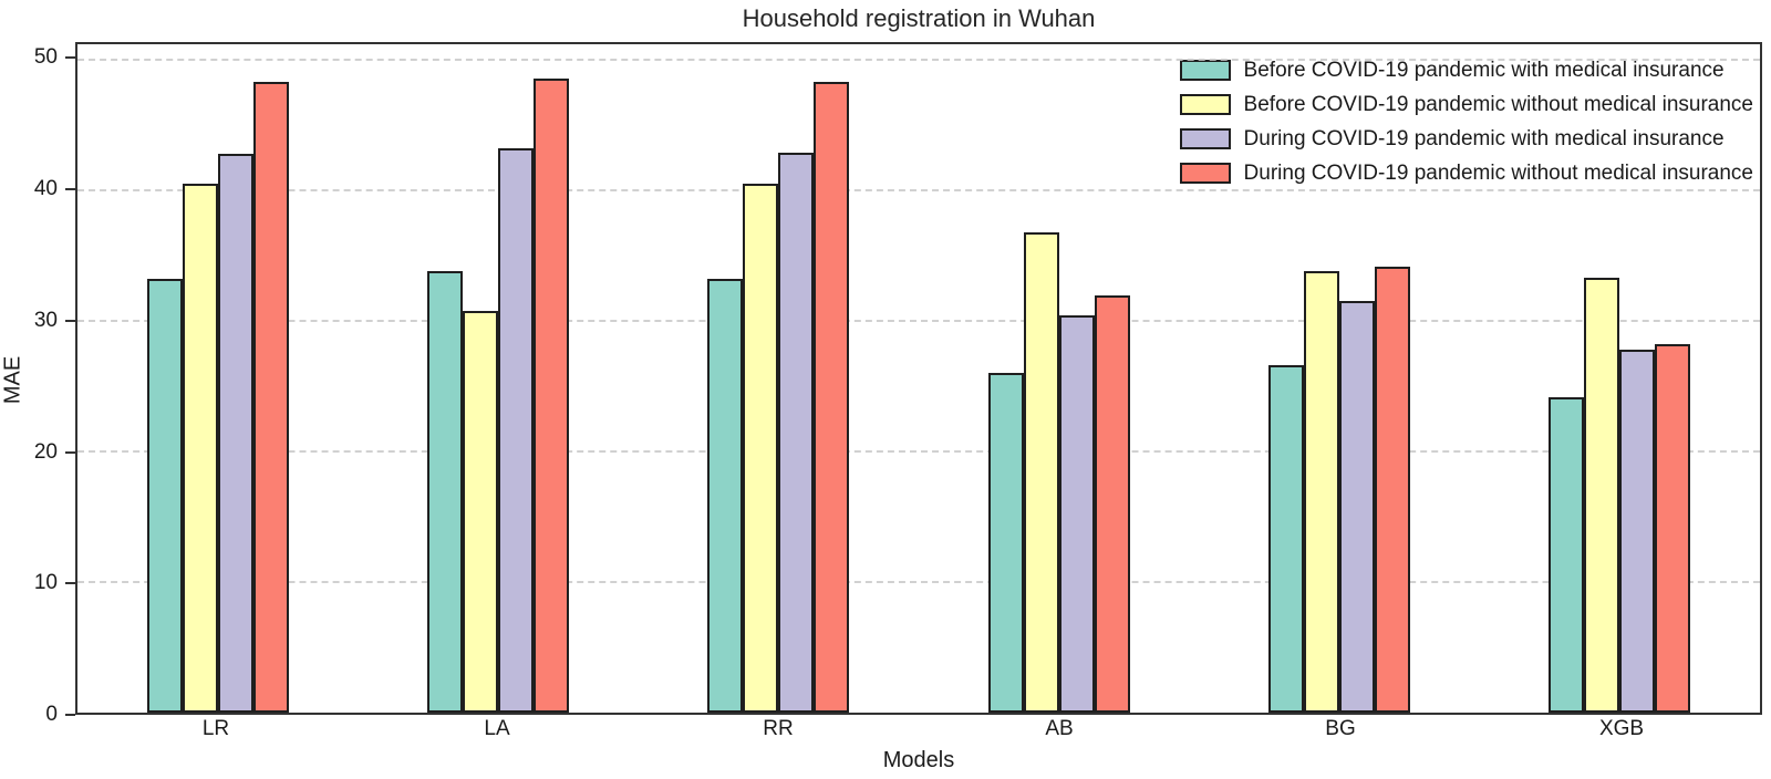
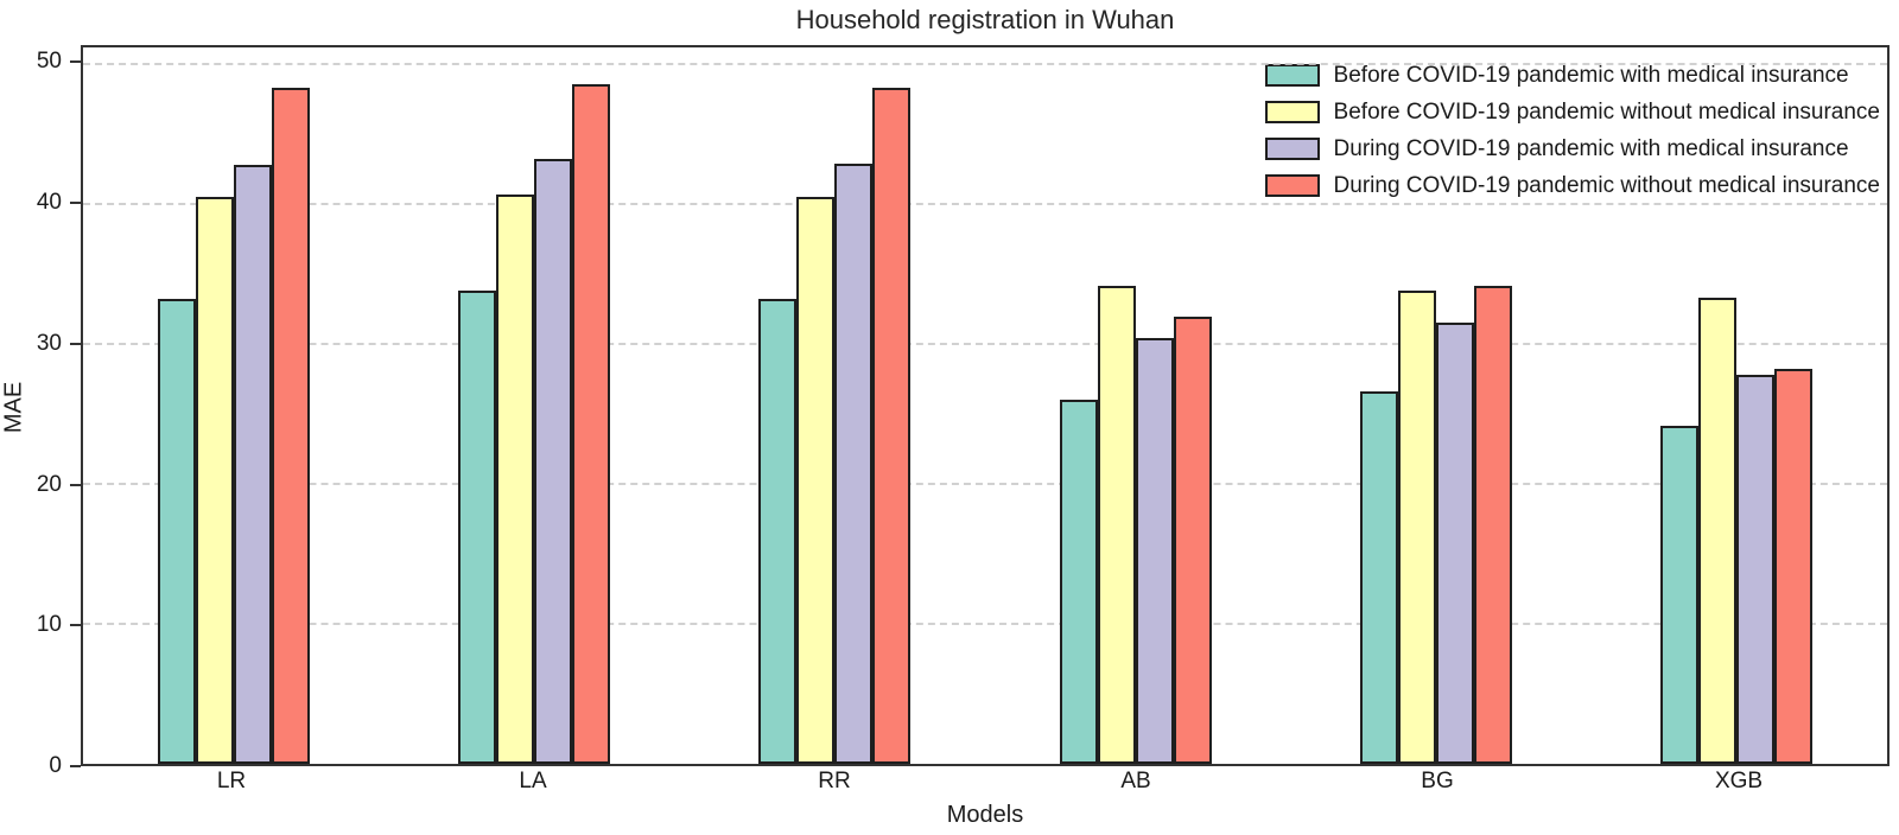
Before COVID-19 pandemic without medical insurance/LA: 30.8 -> 40.7
Before COVID-19 pandemic without medical insurance/AB: 36.8 -> 34.2
